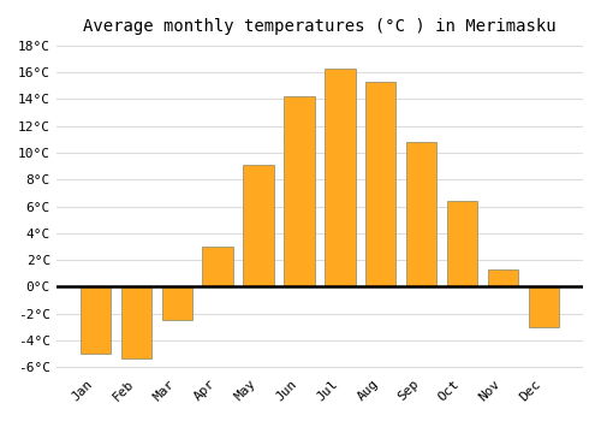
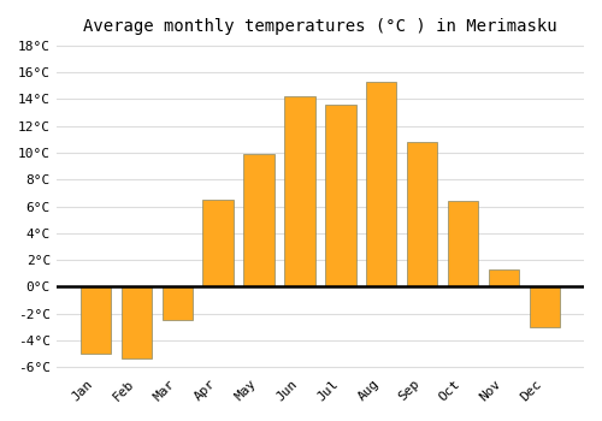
Apr: 3.0°C -> 6.5°C
May: 9.1°C -> 9.9°C
Jul: 16.3°C -> 13.6°C
